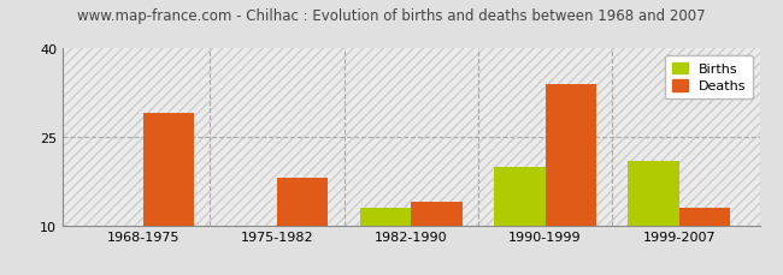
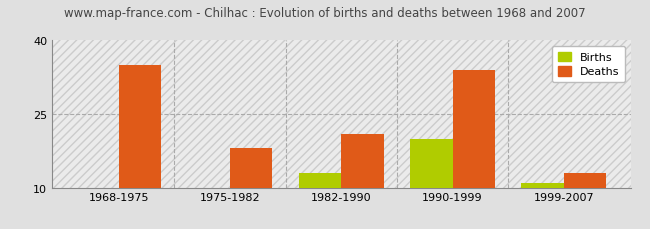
Deaths/1968-1975: 29 -> 35
Deaths/1982-1990: 14 -> 21
Births/1999-2007: 21 -> 11
